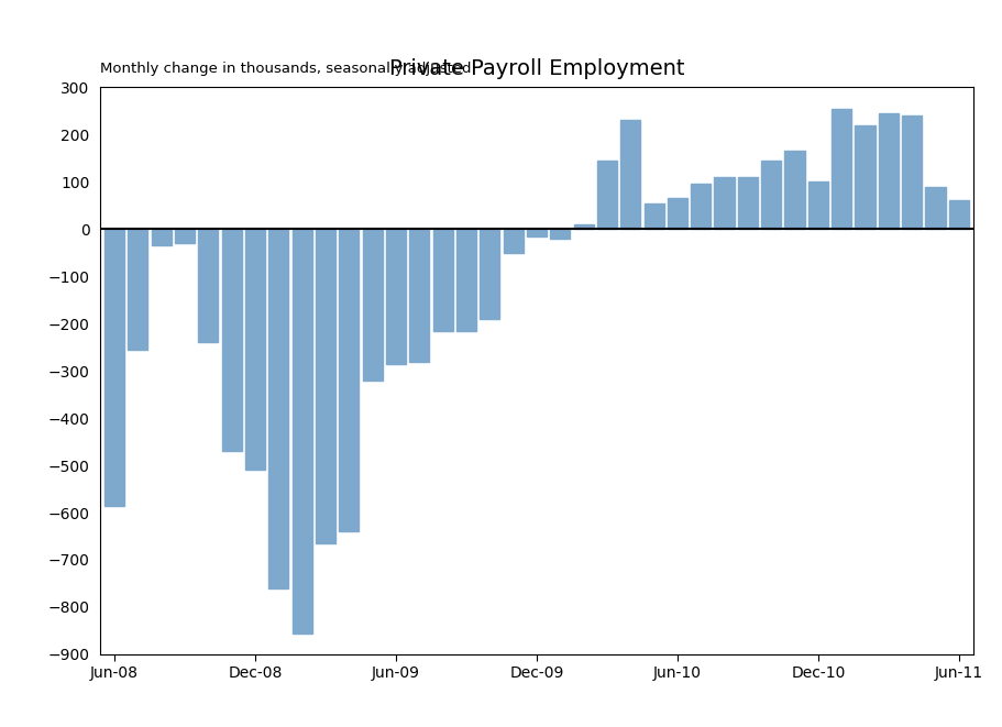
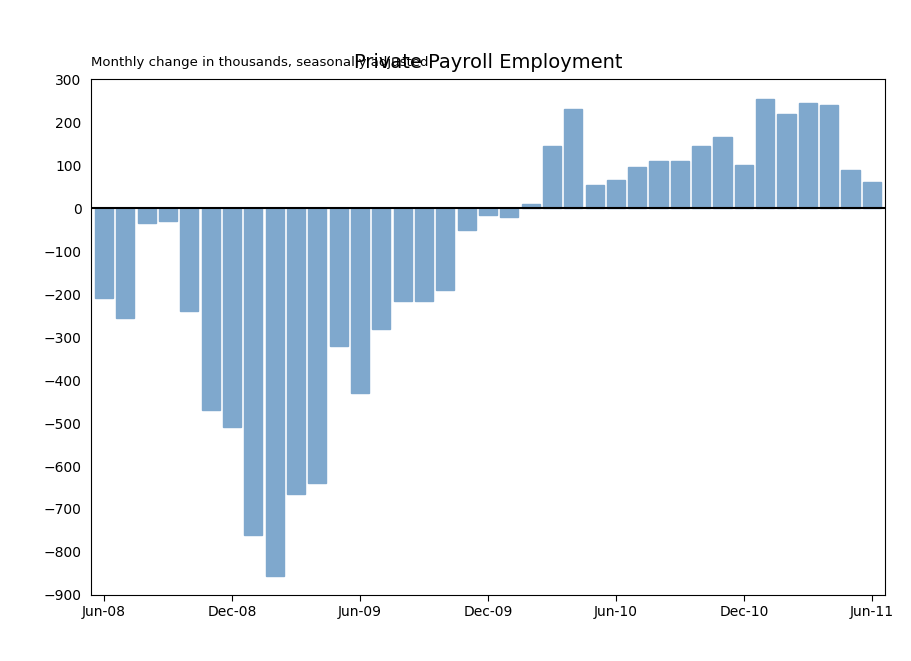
Jun-08: -585 -> -210
Jun-09: -285 -> -430
